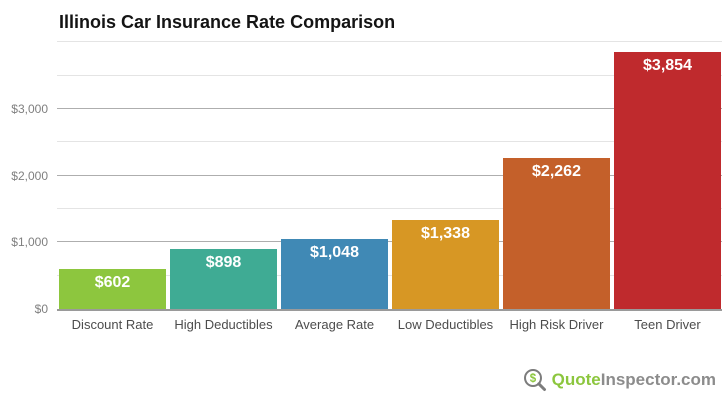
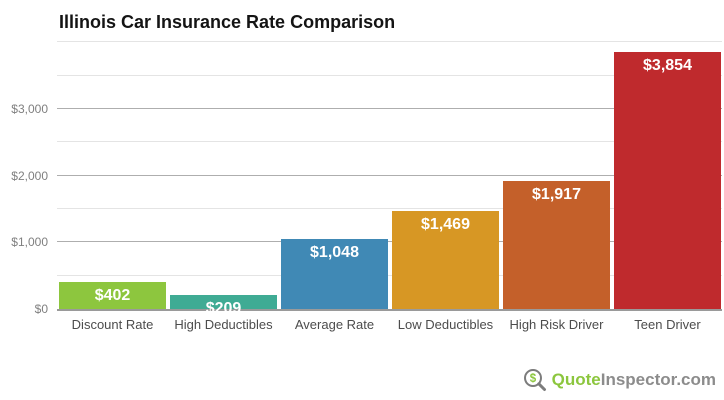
Discount Rate: $602 -> $402
High Deductibles: $898 -> $209
Low Deductibles: $1,338 -> $1,469
High Risk Driver: $2,262 -> $1,917
